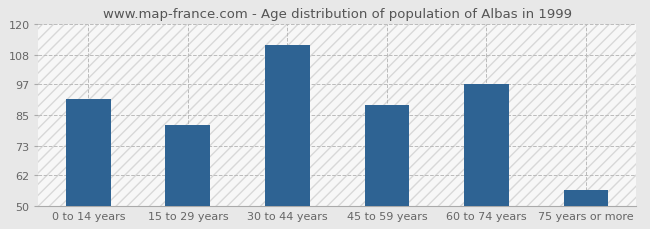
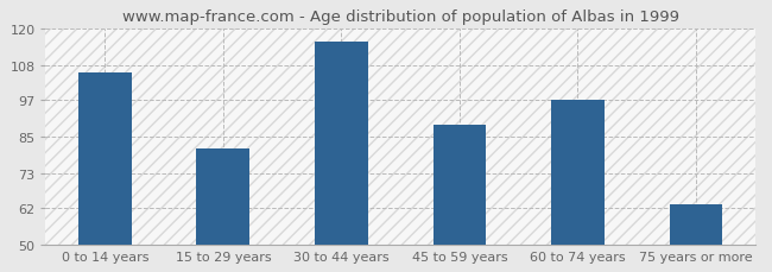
0 to 14 years: 91 -> 106
30 to 44 years: 112 -> 116
75 years or more: 56 -> 63
